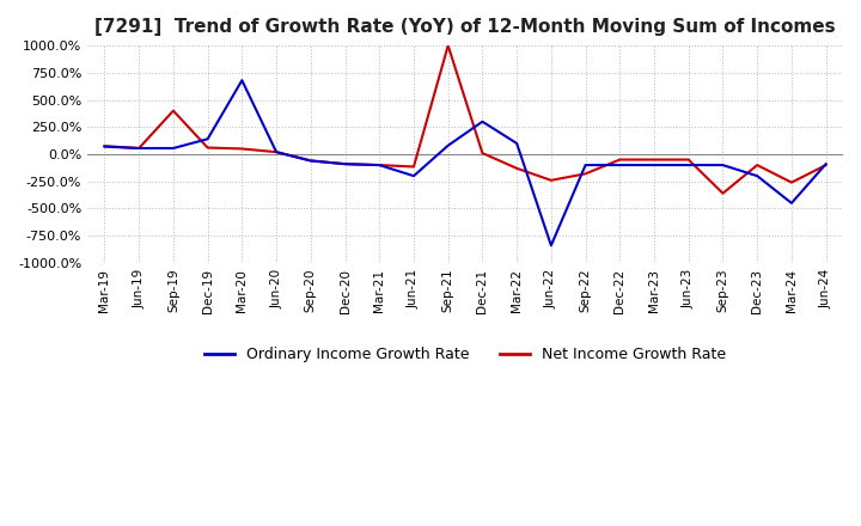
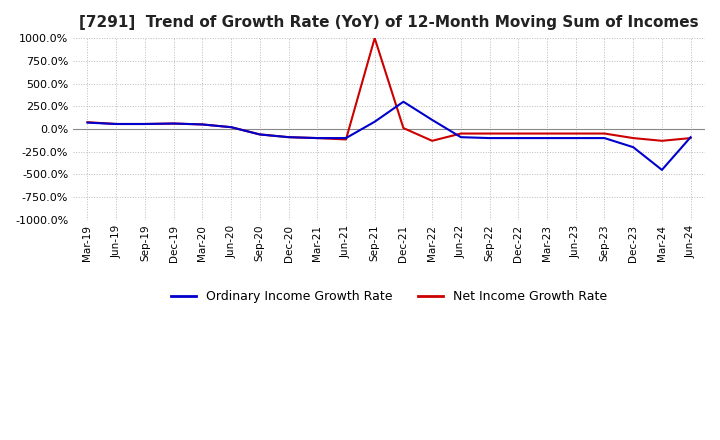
Net Income Growth Rate/Sep-19: 400% -> 60%
Ordinary Income Growth Rate/Dec-19: 140% -> 60%
Ordinary Income Growth Rate/Mar-20: 680% -> 50%
Ordinary Income Growth Rate/Jun-21: -200% -> -100%
Ordinary Income Growth Rate/Jun-22: -840% -> -90%
Net Income Growth Rate/Jun-22: -240% -> -50%
Net Income Growth Rate/Sep-22: -180% -> -50%
Net Income Growth Rate/Sep-23: -360% -> -50%
Net Income Growth Rate/Mar-24: -260% -> -130%
